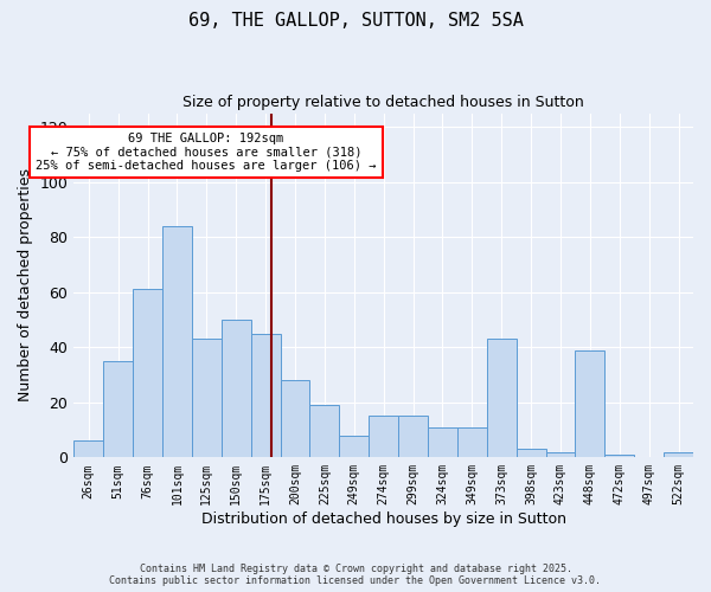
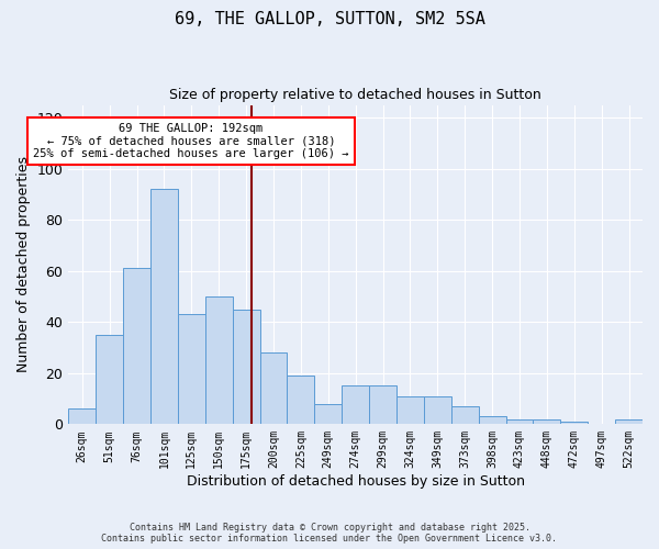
101sqm: 84 -> 92
373sqm: 43 -> 7
448sqm: 39 -> 2
